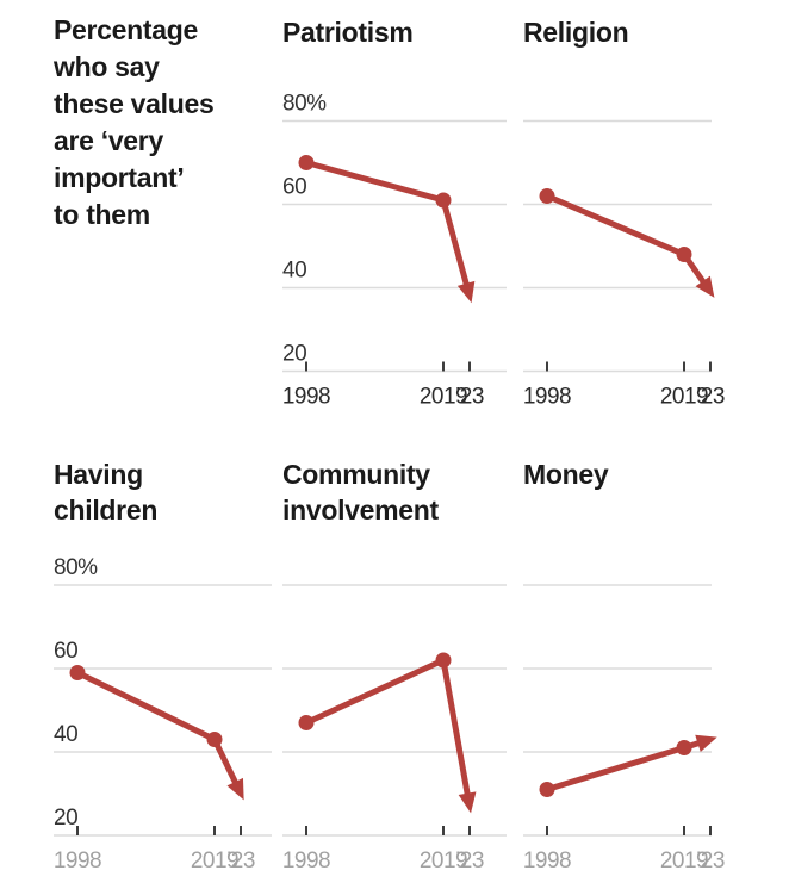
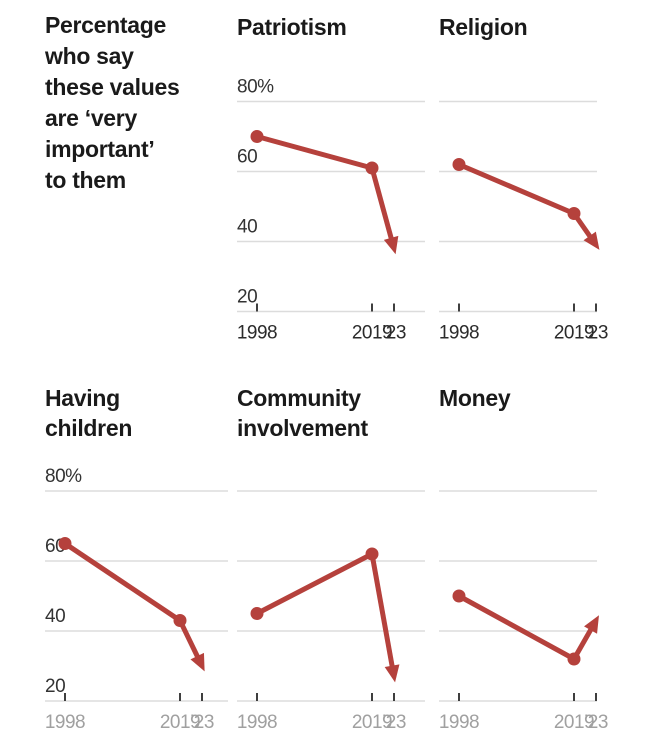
Having children/1998: 59% -> 65%
Community involvement/1998: 47% -> 45%
Money/1998: 31% -> 50%
Money/2019: 41% -> 32%
